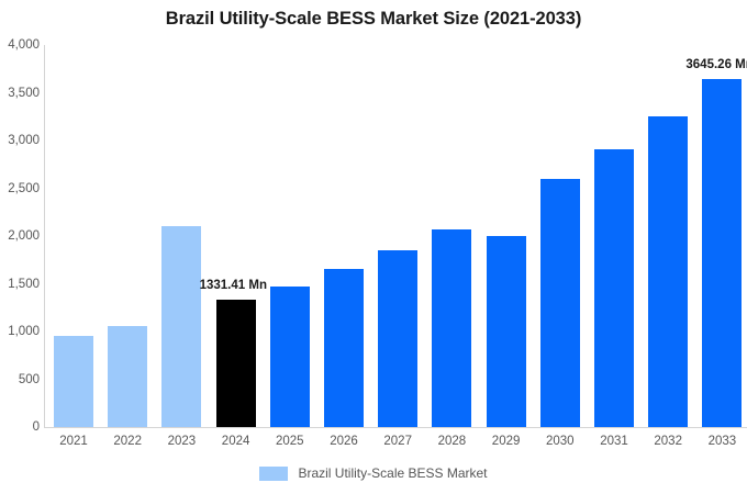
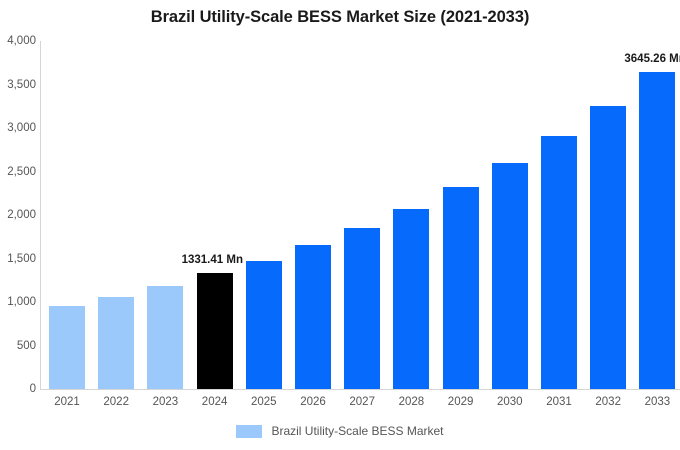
2023: 2100 -> 1200
2029: 2000 -> 2300
